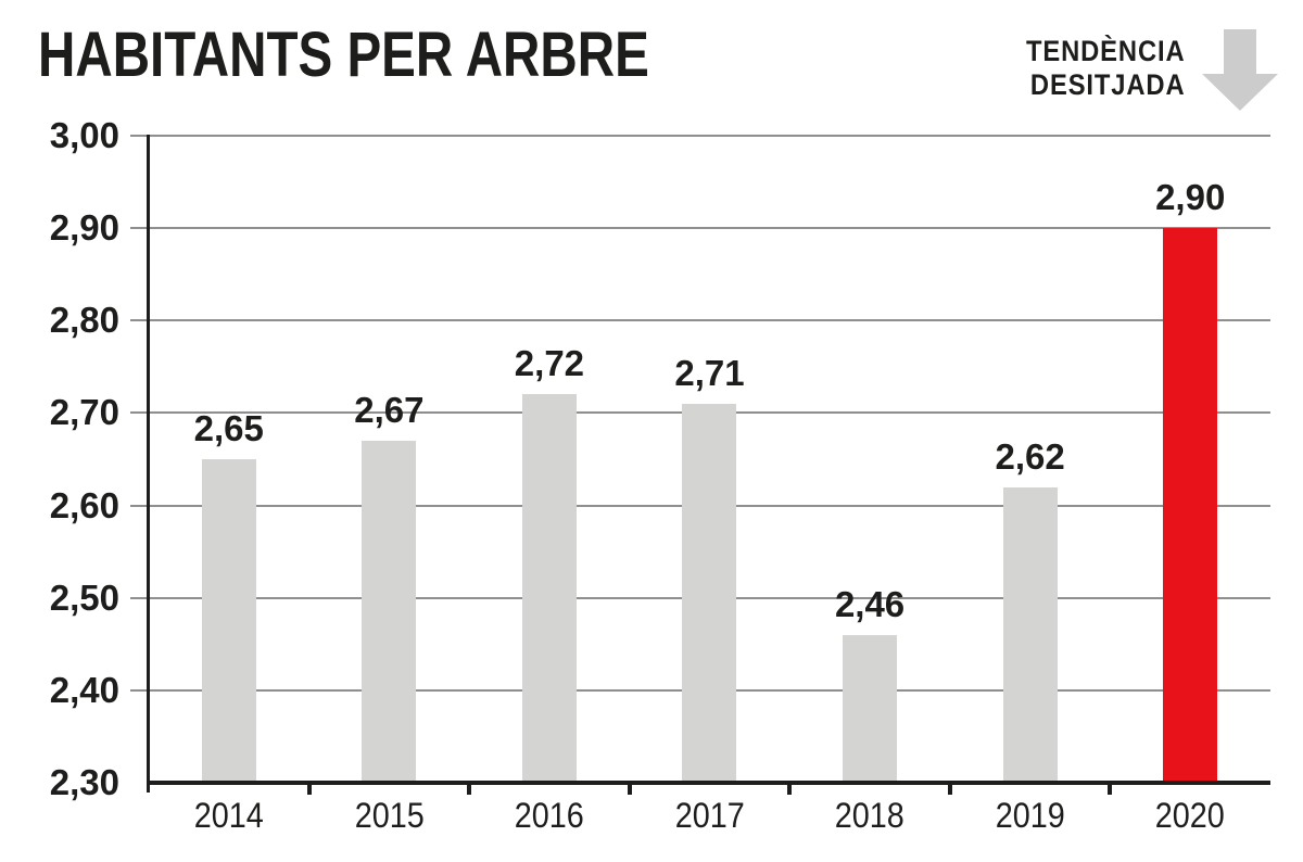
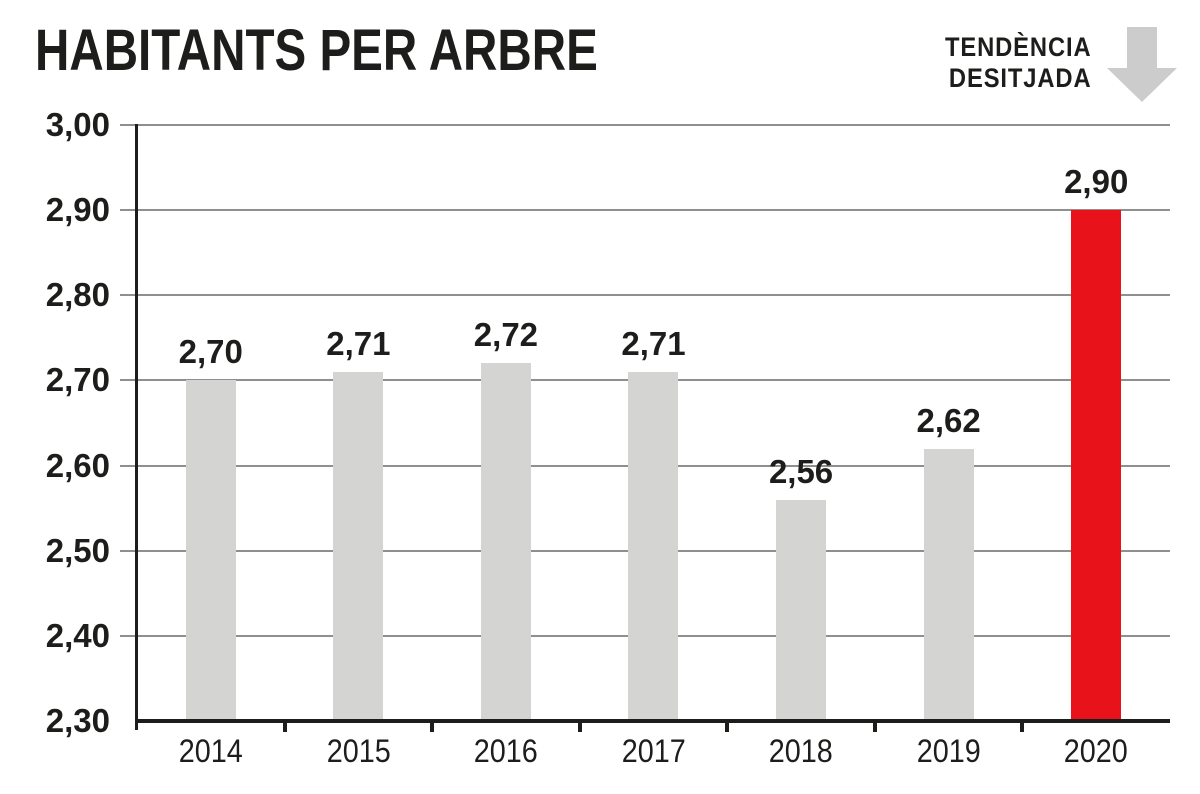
2014: 2,65 -> 2,70
2015: 2,67 -> 2,71
2018: 2,46 -> 2,56
